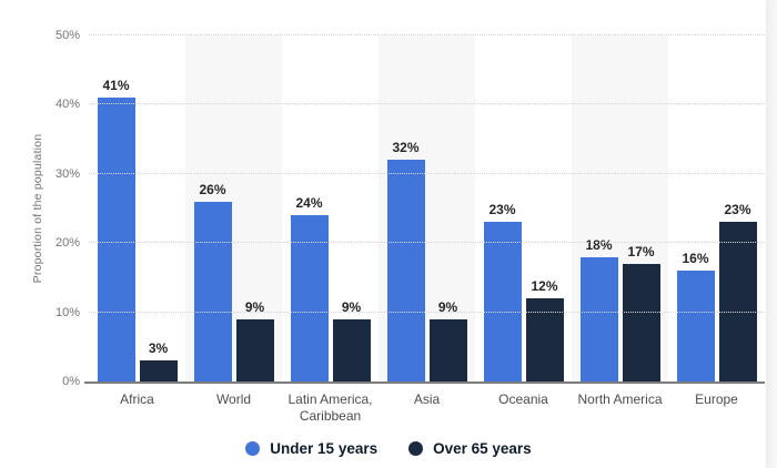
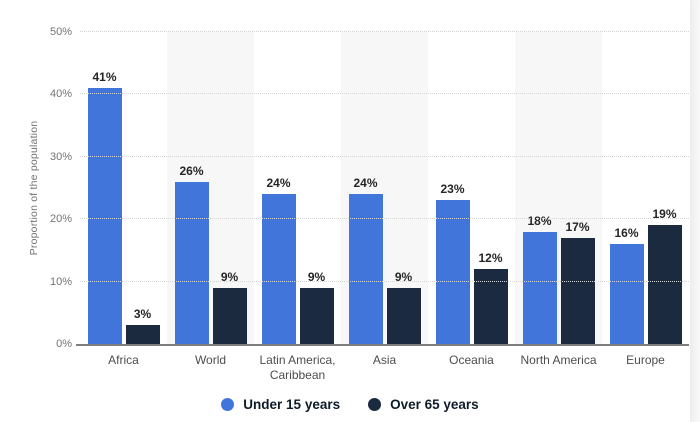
Under 15 years/Asia: 32% -> 24%
Over 65 years/Europe: 23% -> 19%
